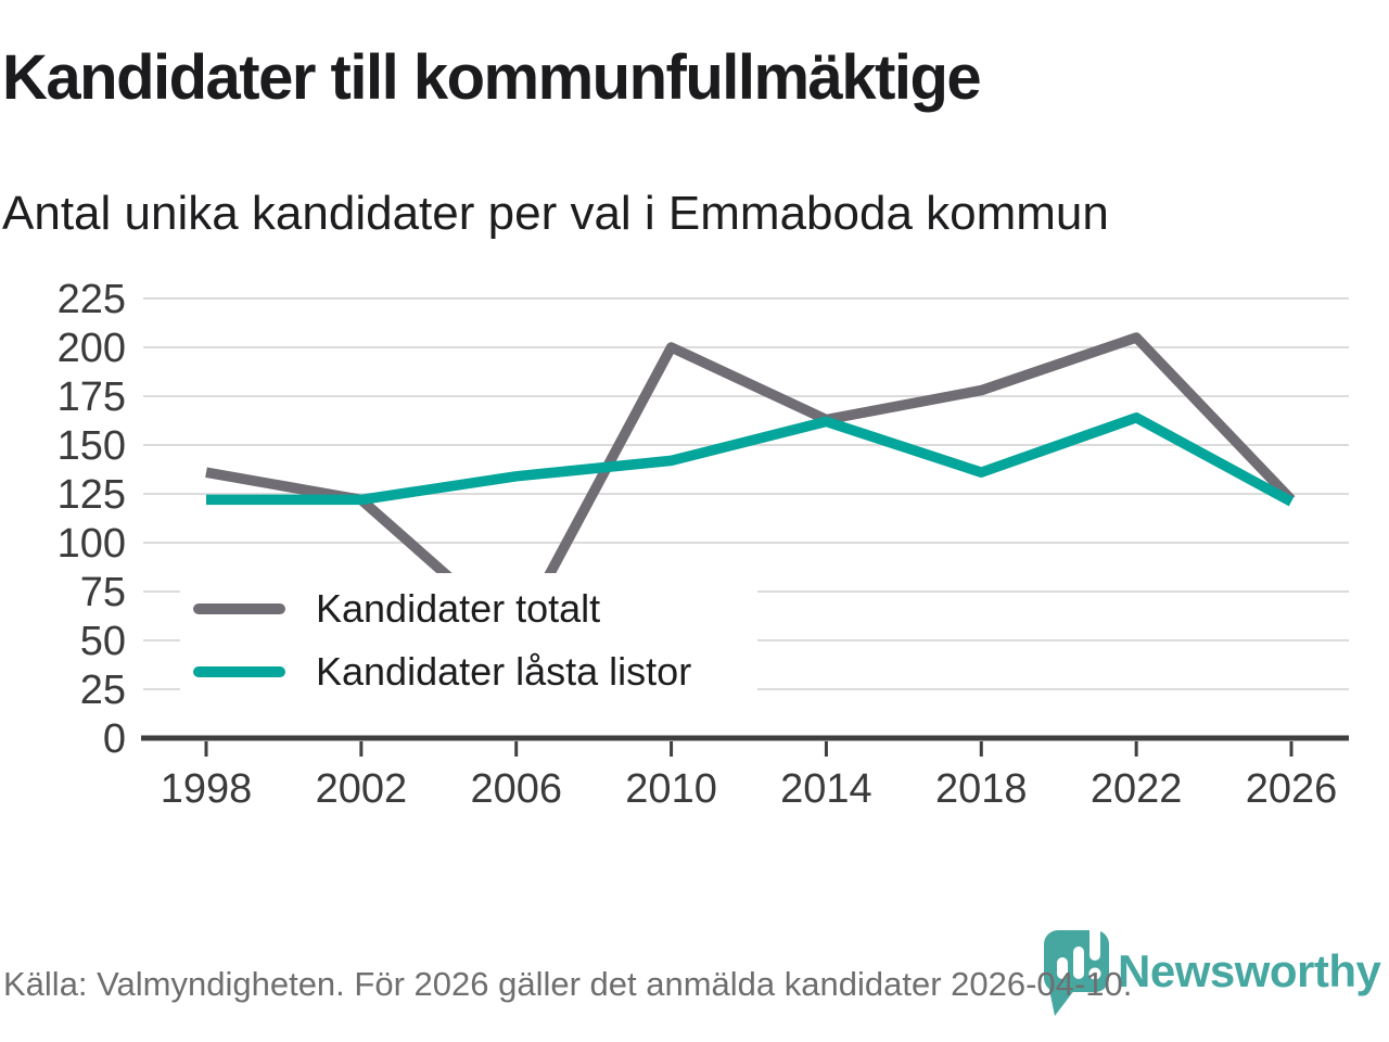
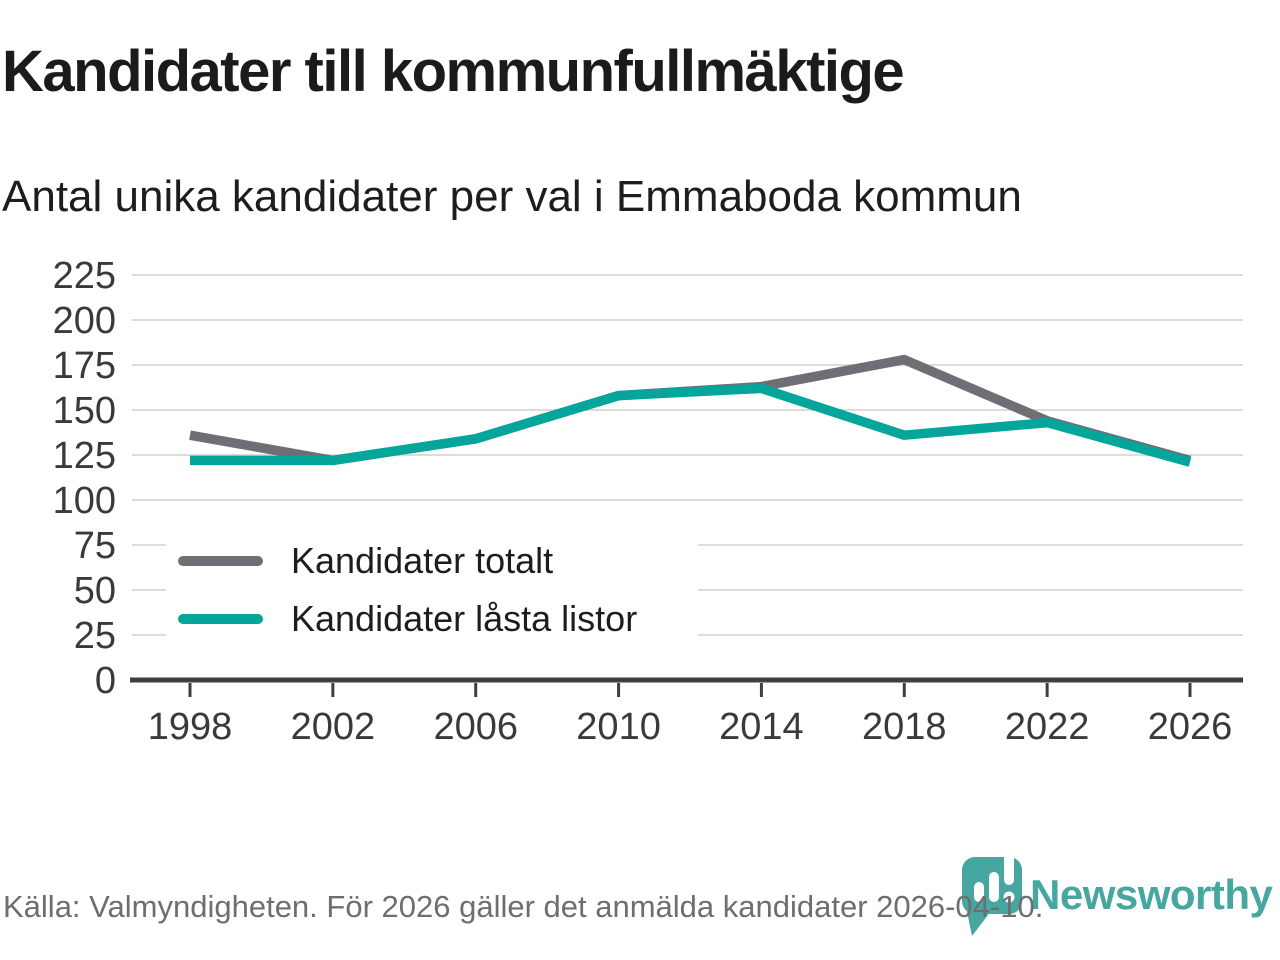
Kandidater totalt/2006: 52 -> 134
Kandidater totalt/2010: 200 -> 158
Kandidater låsta listor/2010: 142 -> 158
Kandidater totalt/2022: 205 -> 144
Kandidater låsta listor/2022: 164 -> 143
